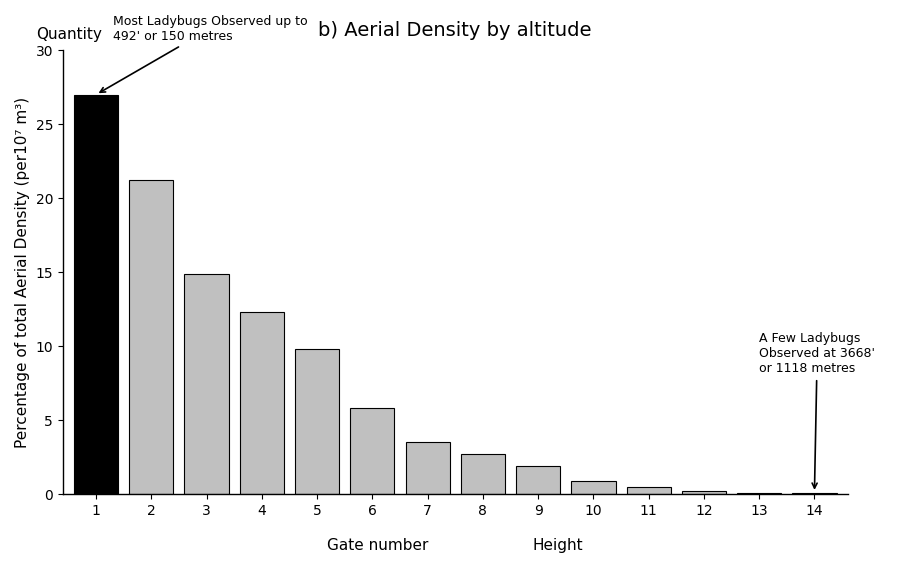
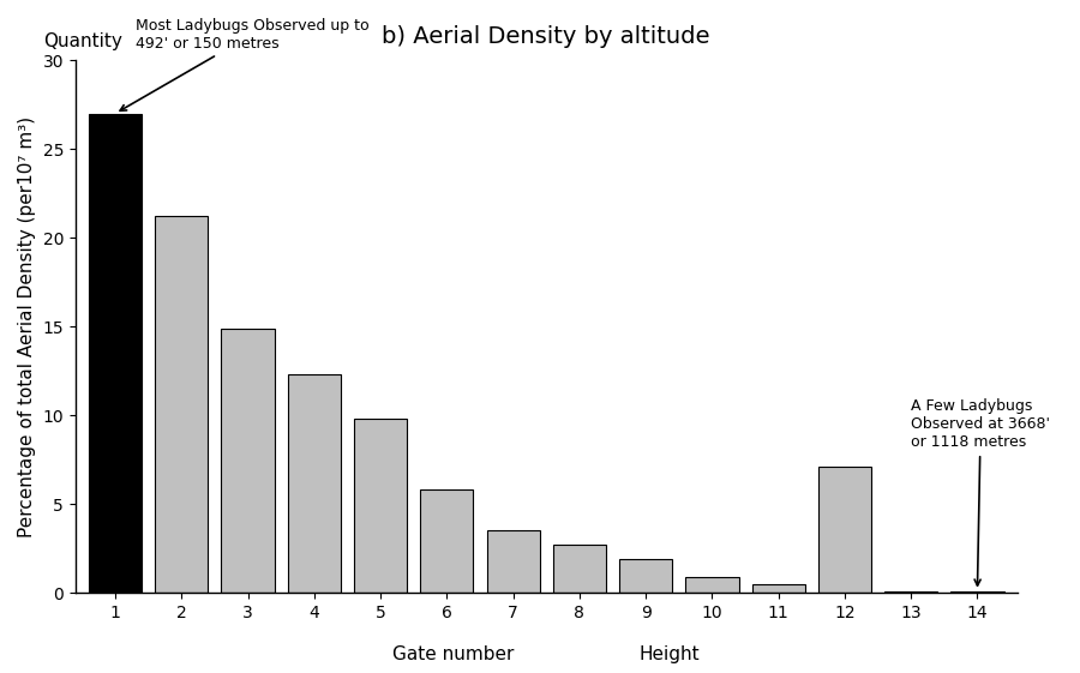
12: 0.2 -> 7.1
